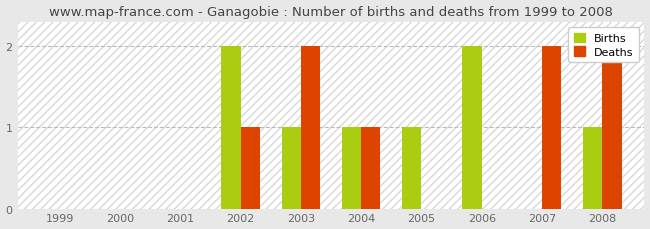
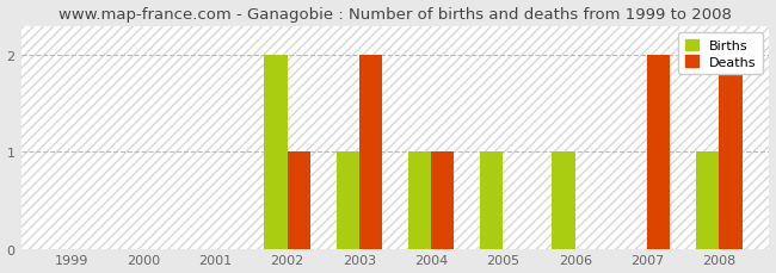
Births/2006: 2 -> 1
